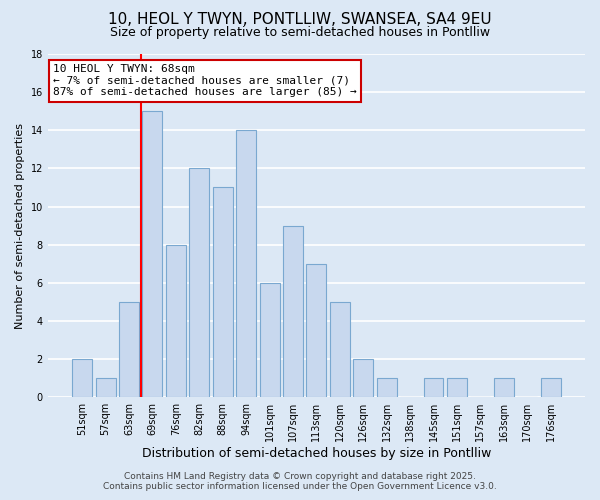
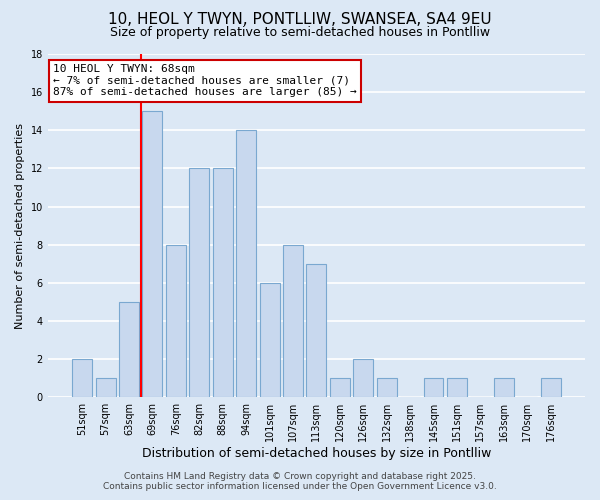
88sqm: 11 -> 12
107sqm: 9 -> 8
120sqm: 5 -> 1
